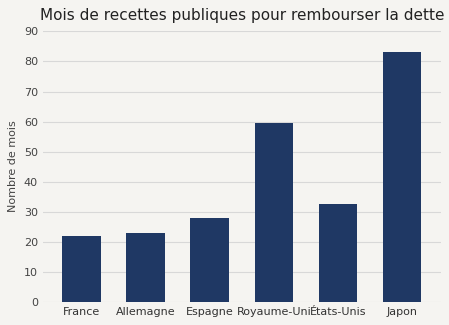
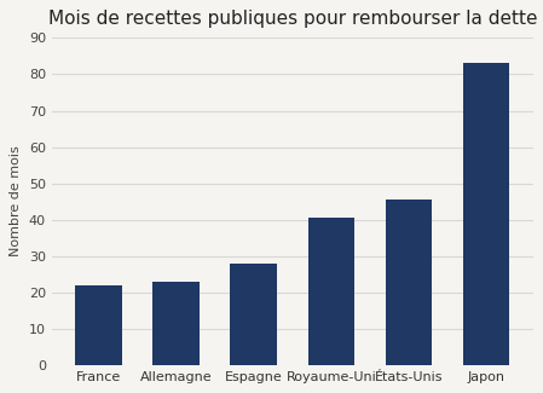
Royaume-Uni: 59.5 -> 40.5
États-Unis: 32.5 -> 45.5
